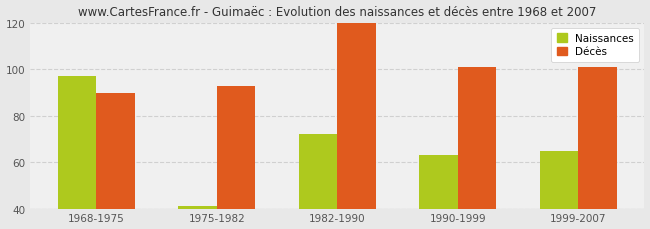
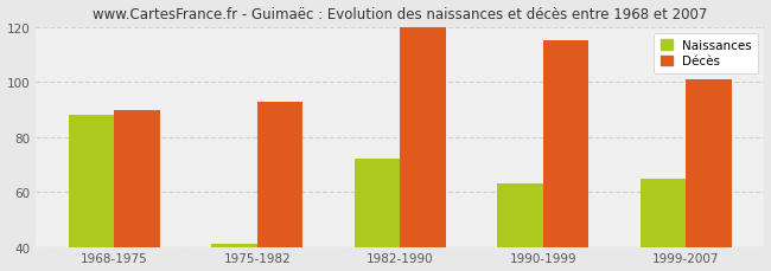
Naissances/1968-1975: 97 -> 88
Décès/1990-1999: 101 -> 115
